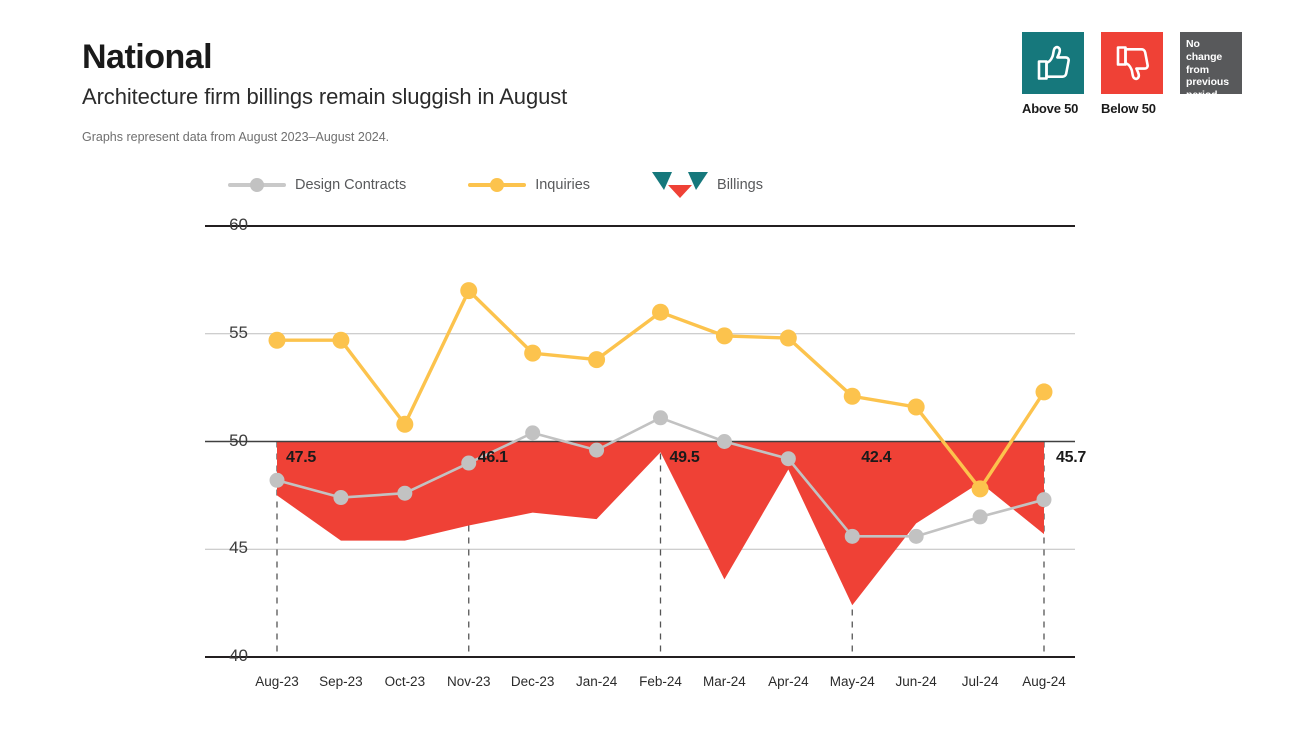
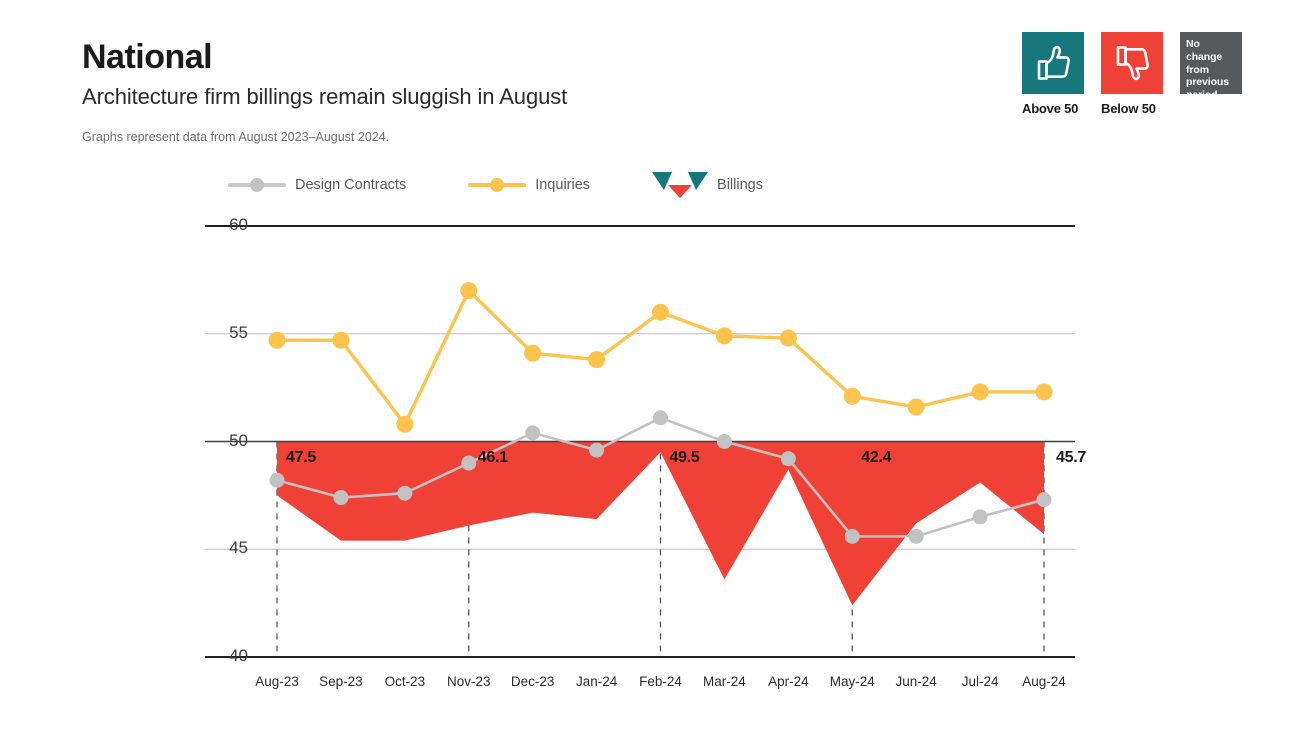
Inquiries/Jul-24: 47.8 -> 52.3
